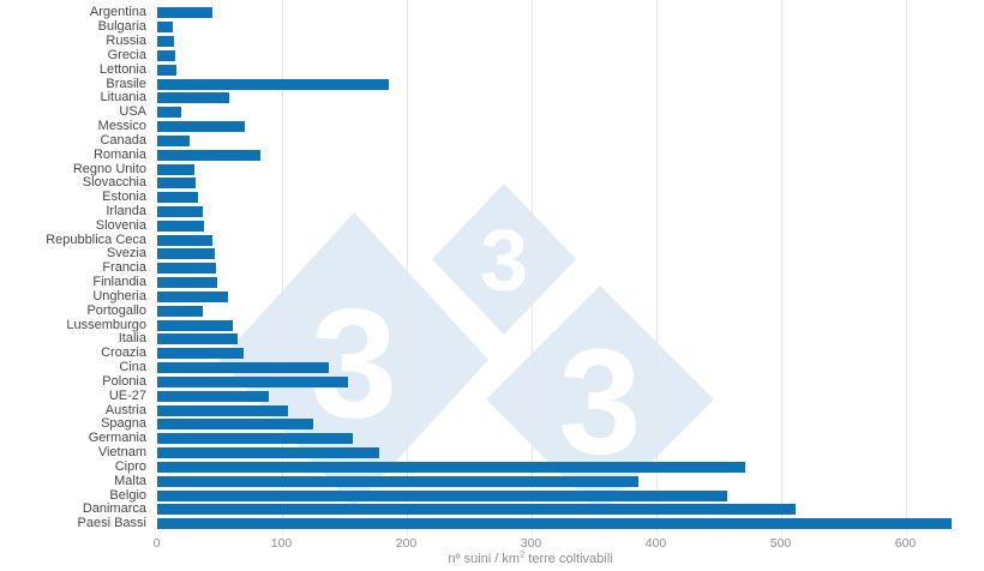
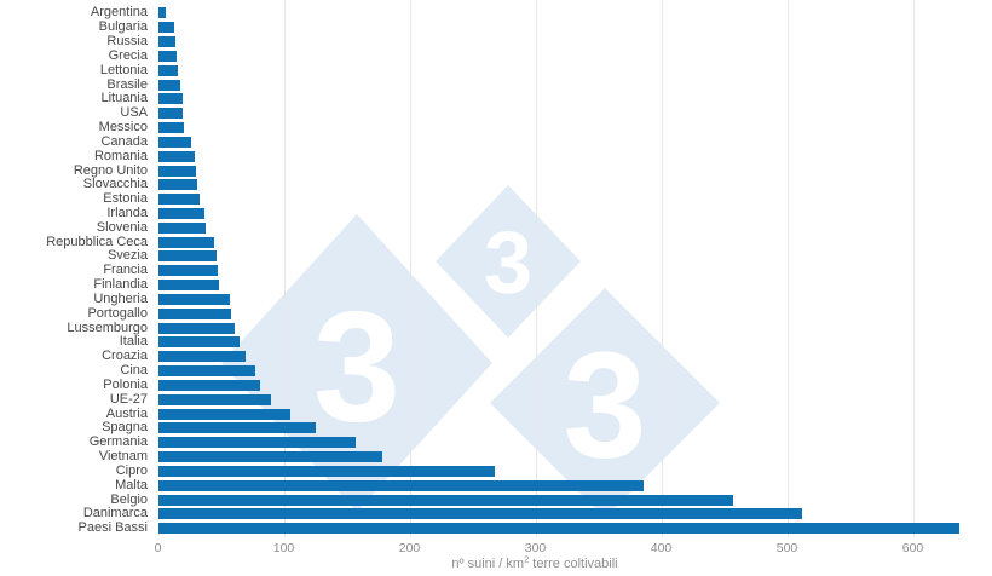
Argentina: 45 -> 6
Brasile: 186 -> 18
Lituania: 58 -> 20
Messico: 71 -> 21
Romania: 83 -> 29
Portogallo: 37 -> 58
Cina: 138 -> 77
Polonia: 153 -> 81
Cipro: 472 -> 268
